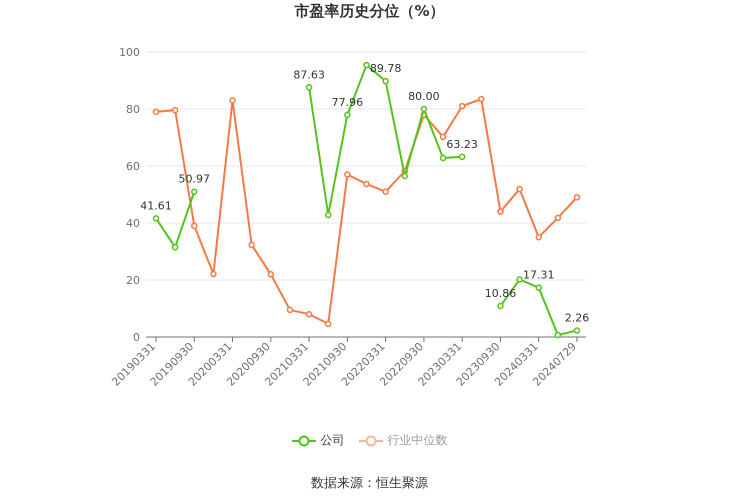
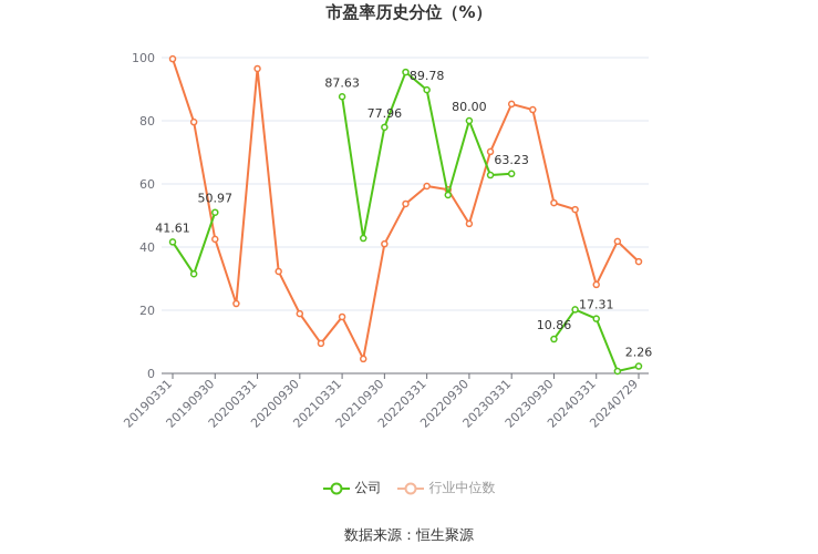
行业中位数/20190331: 79 -> 100
行业中位数/20190930: 39 -> 42
行业中位数/20200331: 83 -> 96
行业中位数/20200930: 22 -> 19
行业中位数/20210331: 8 -> 18
行业中位数/20210930: 57 -> 41
行业中位数/20220331: 51 -> 59
行业中位数/20220930: 78 -> 47
行业中位数/20230331: 81 -> 85
行业中位数/20230930: 44 -> 54
行业中位数/20240331: 35 -> 28
行业中位数/20240729: 49 -> 35
